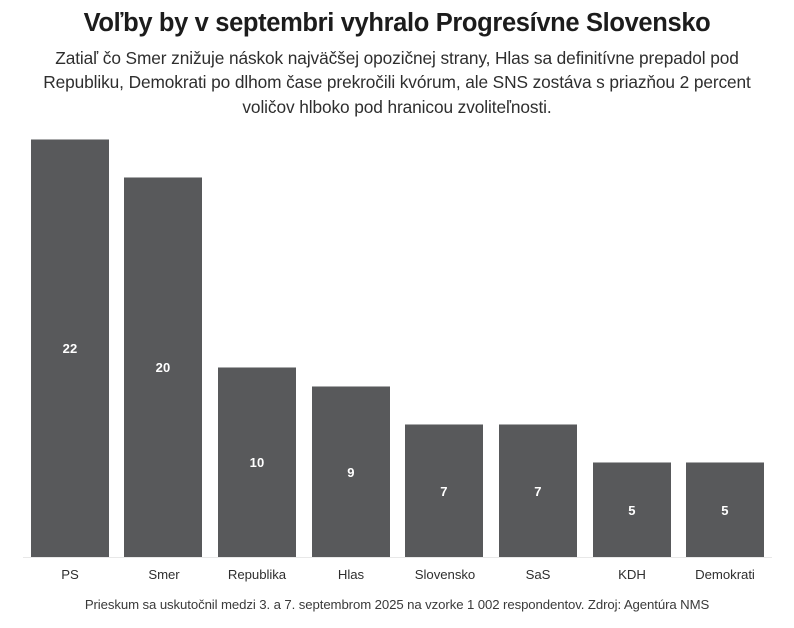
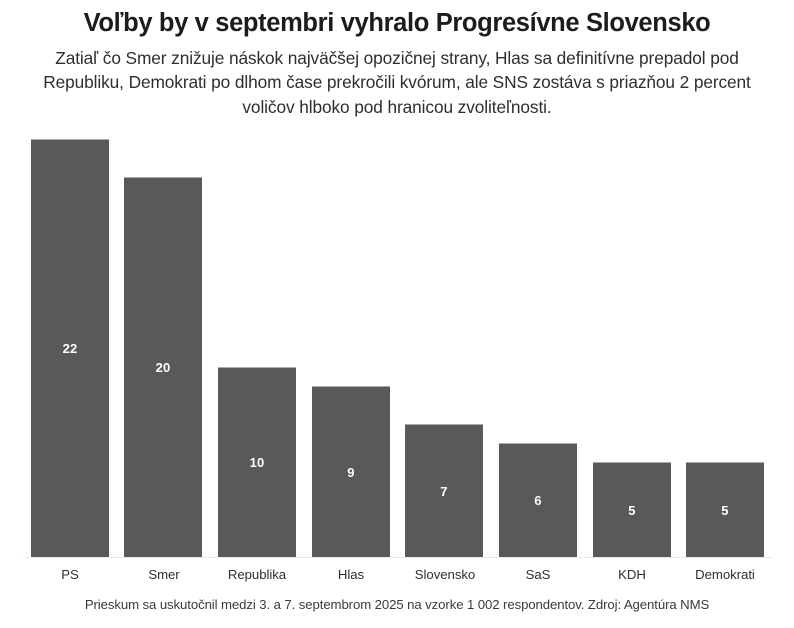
SaS: 7 -> 6
